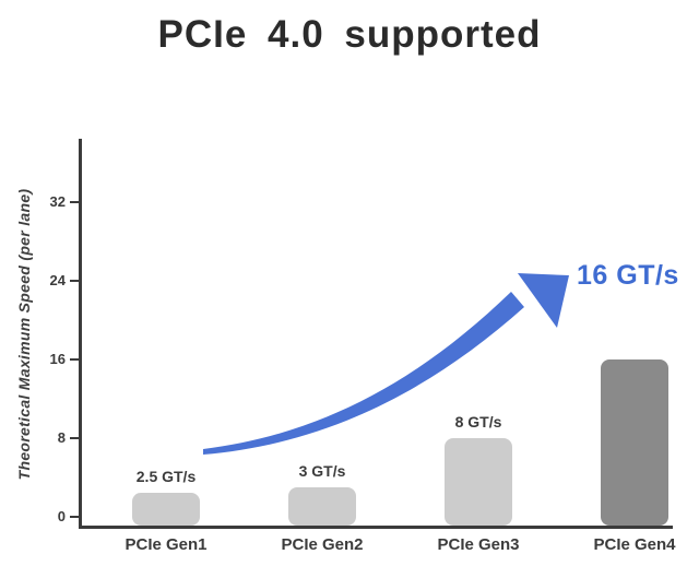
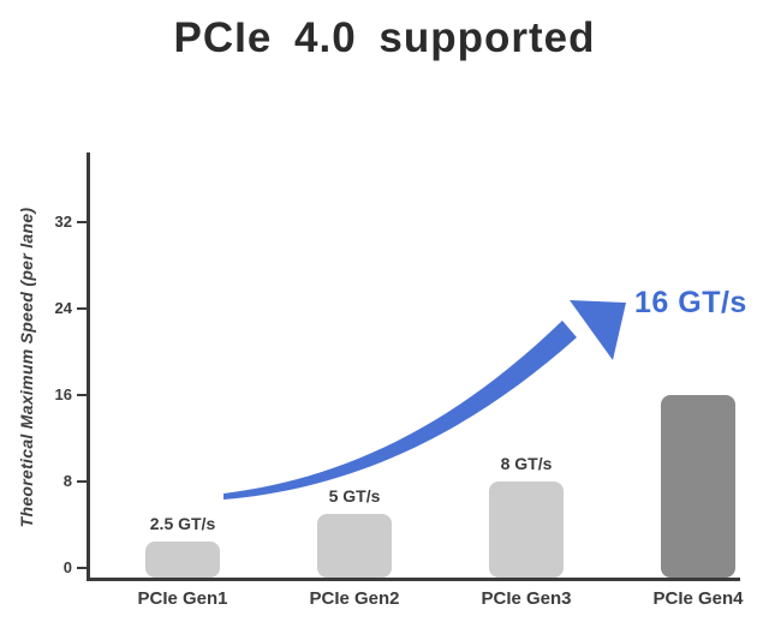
PCIe Gen2: 3 -> 5
